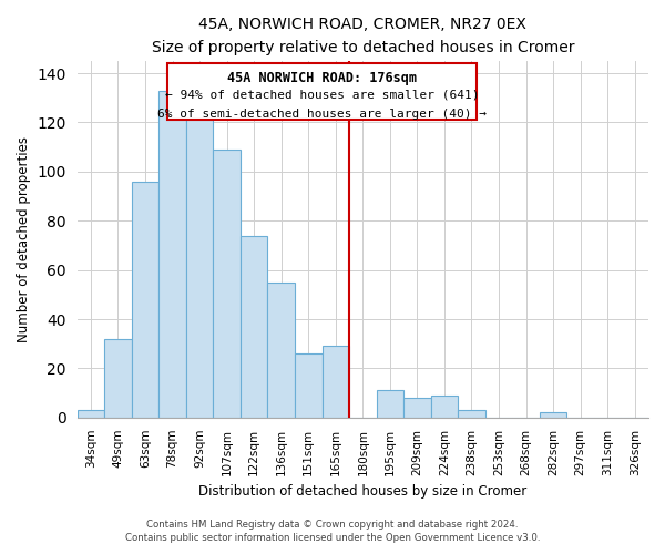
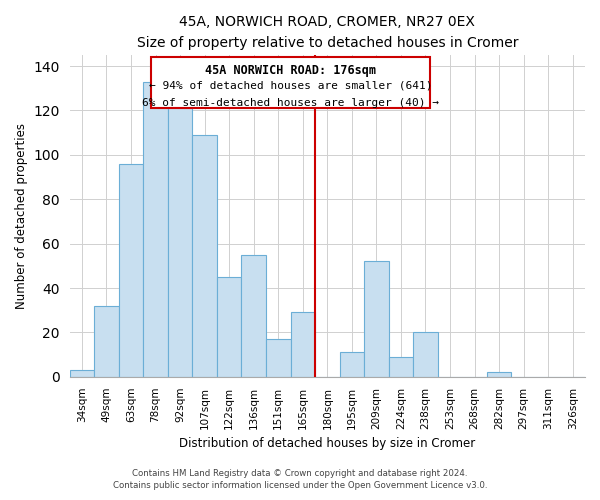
122sqm: 74 -> 45
151sqm: 26 -> 17
209sqm: 8 -> 52
238sqm: 3 -> 20
